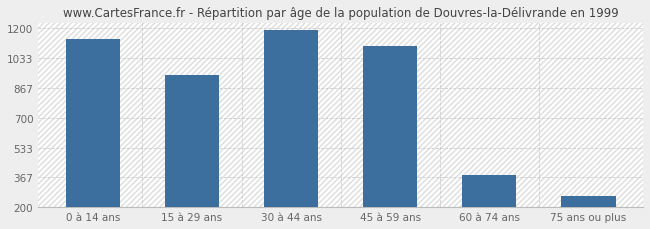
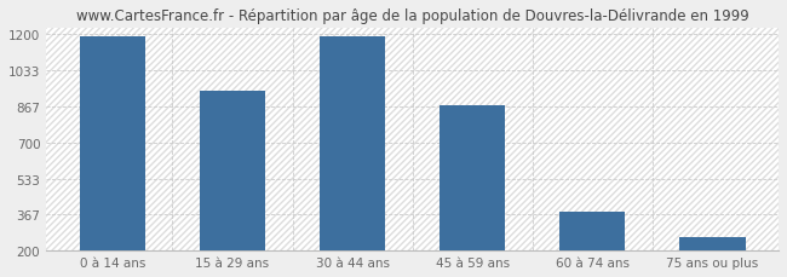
0 à 14 ans: 1140 -> 1190
45 à 59 ans: 1100 -> 870
